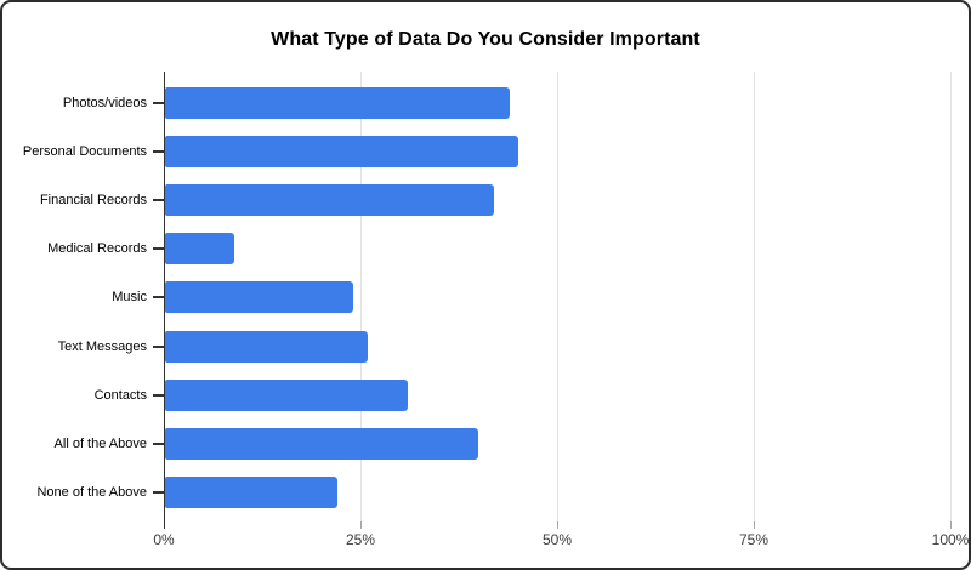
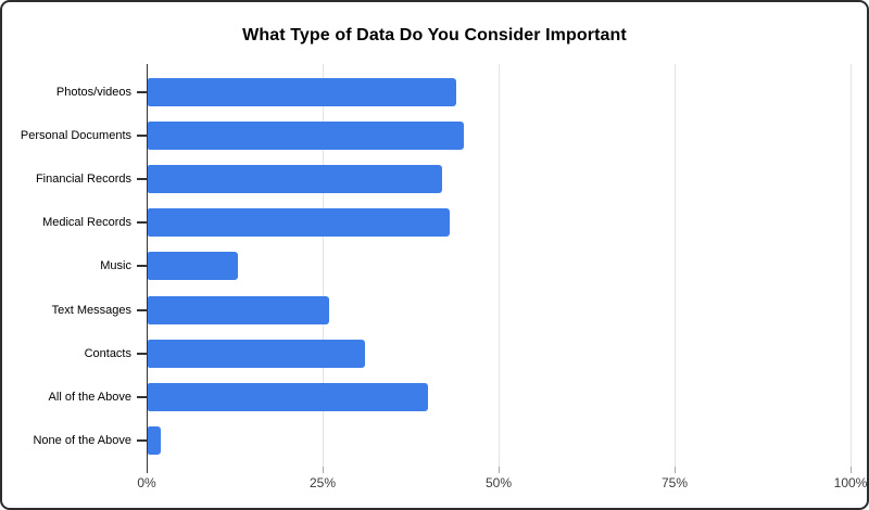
Medical Records: 9% -> 43%
Music: 24% -> 13%
None of the Above: 22% -> 2%
